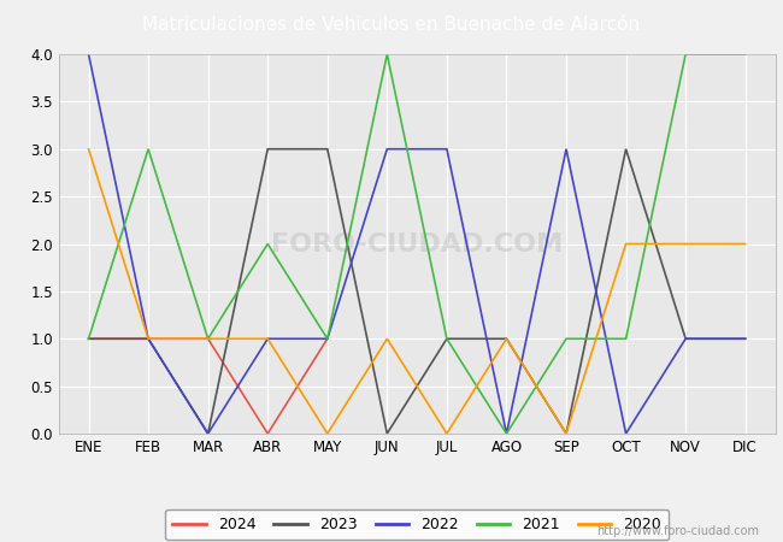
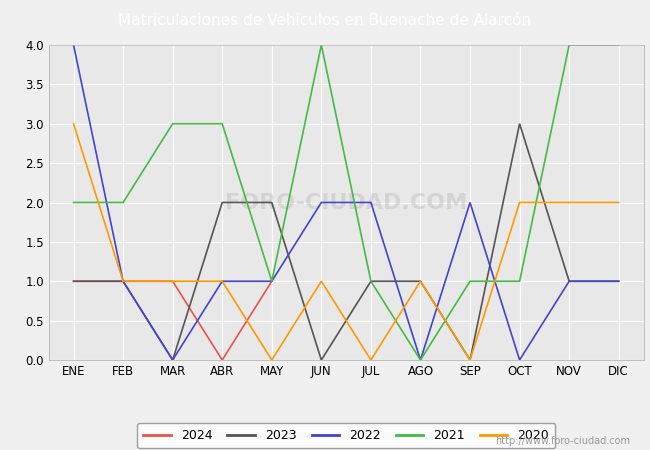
2021/ENE: 1 -> 2
2021/FEB: 3 -> 2
2021/MAR: 1 -> 3
2023/ABR: 3 -> 2
2021/ABR: 2 -> 3
2023/MAY: 3 -> 2
2022/JUN: 3 -> 2
2022/JUL: 3 -> 2
2022/SEP: 3 -> 2
